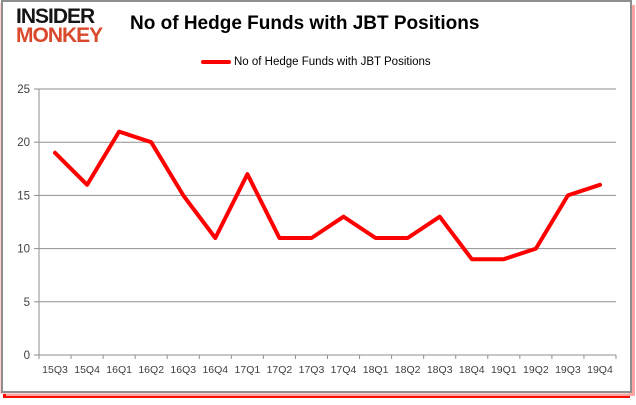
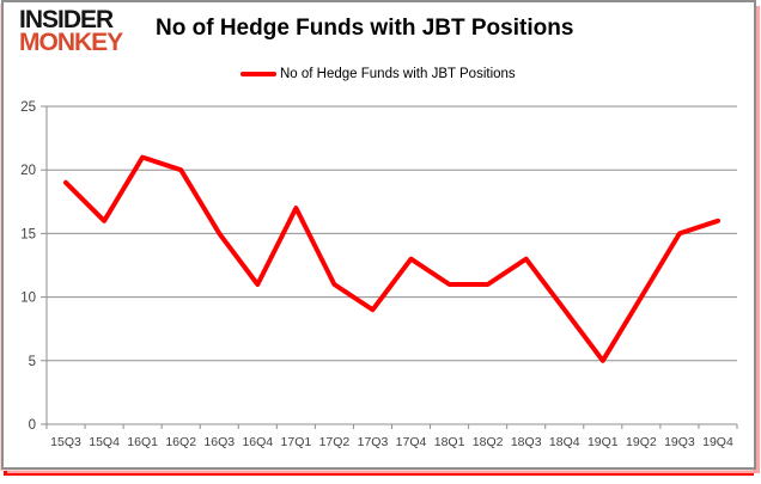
17Q3: 11 -> 9
19Q1: 9 -> 5
